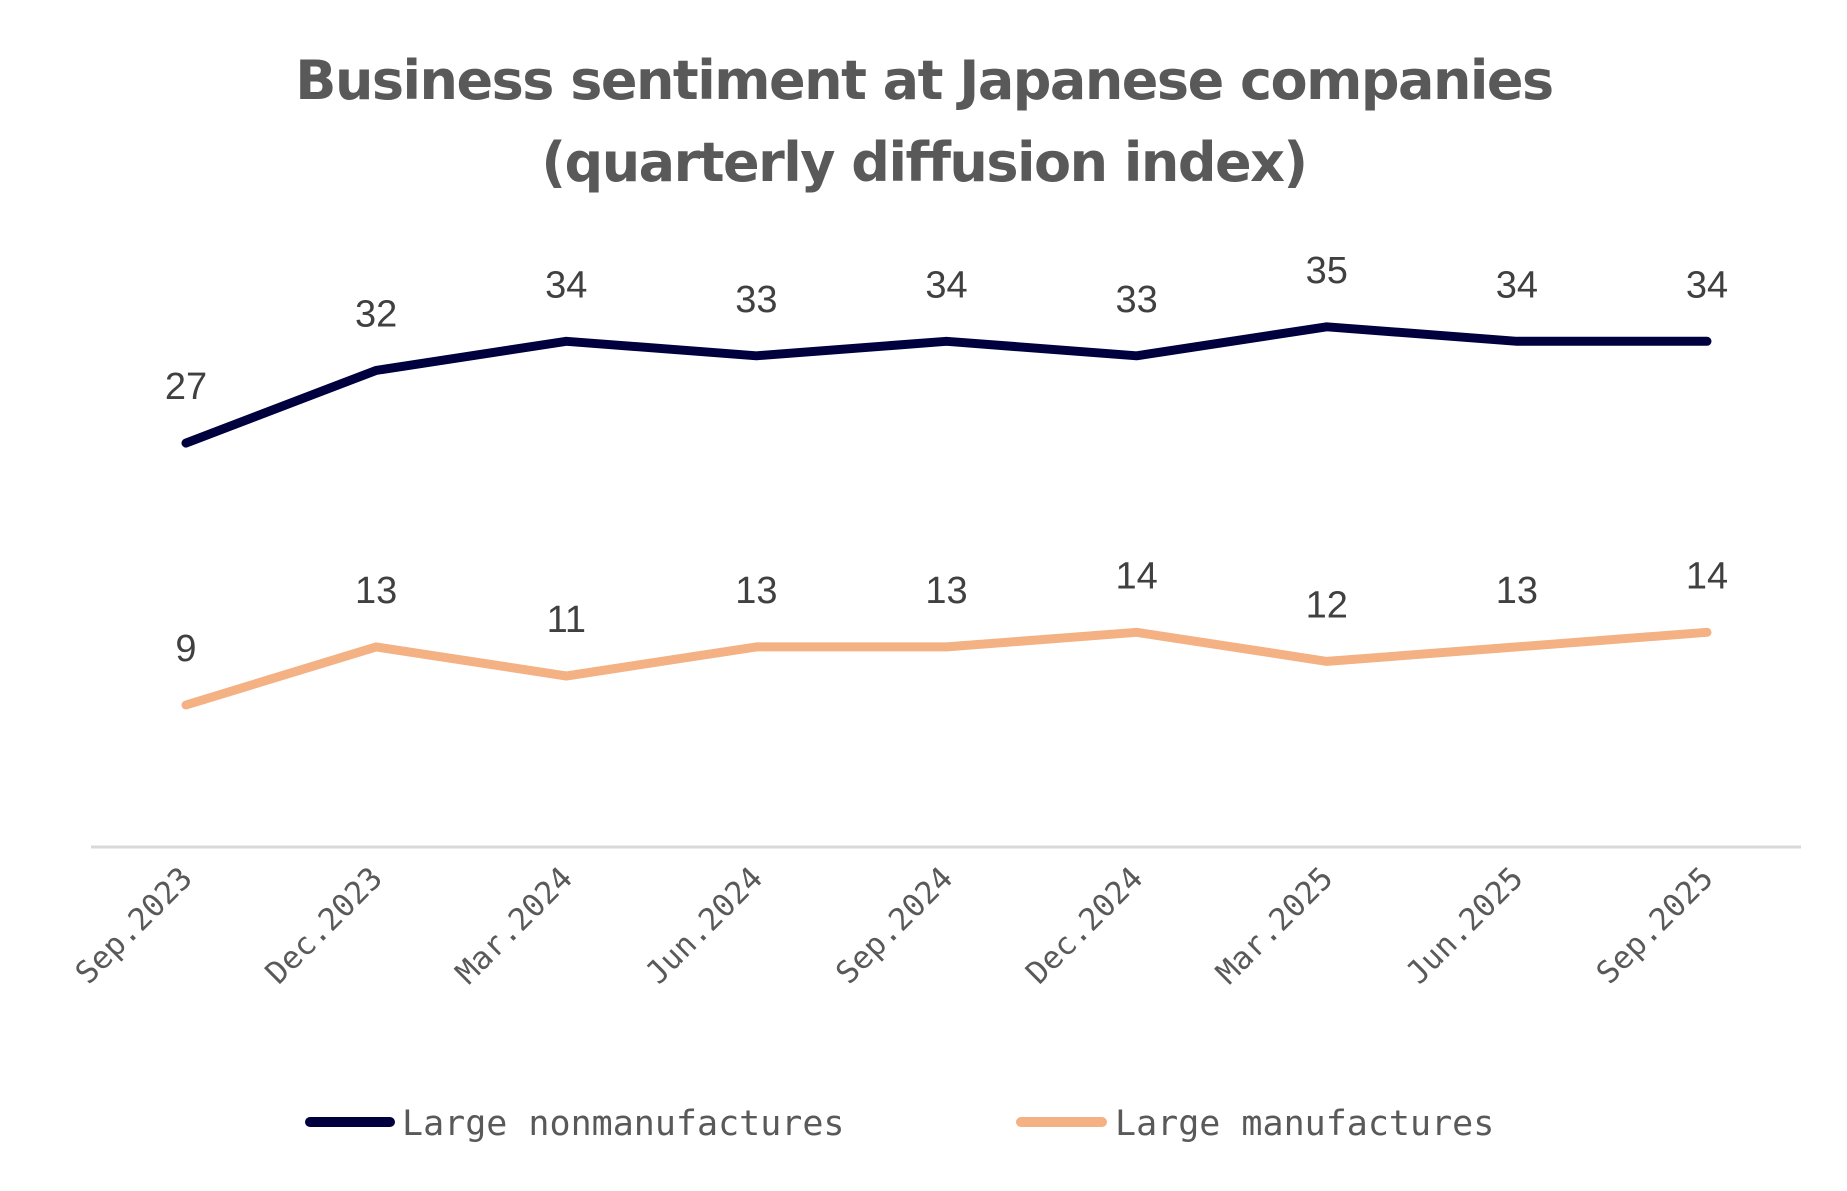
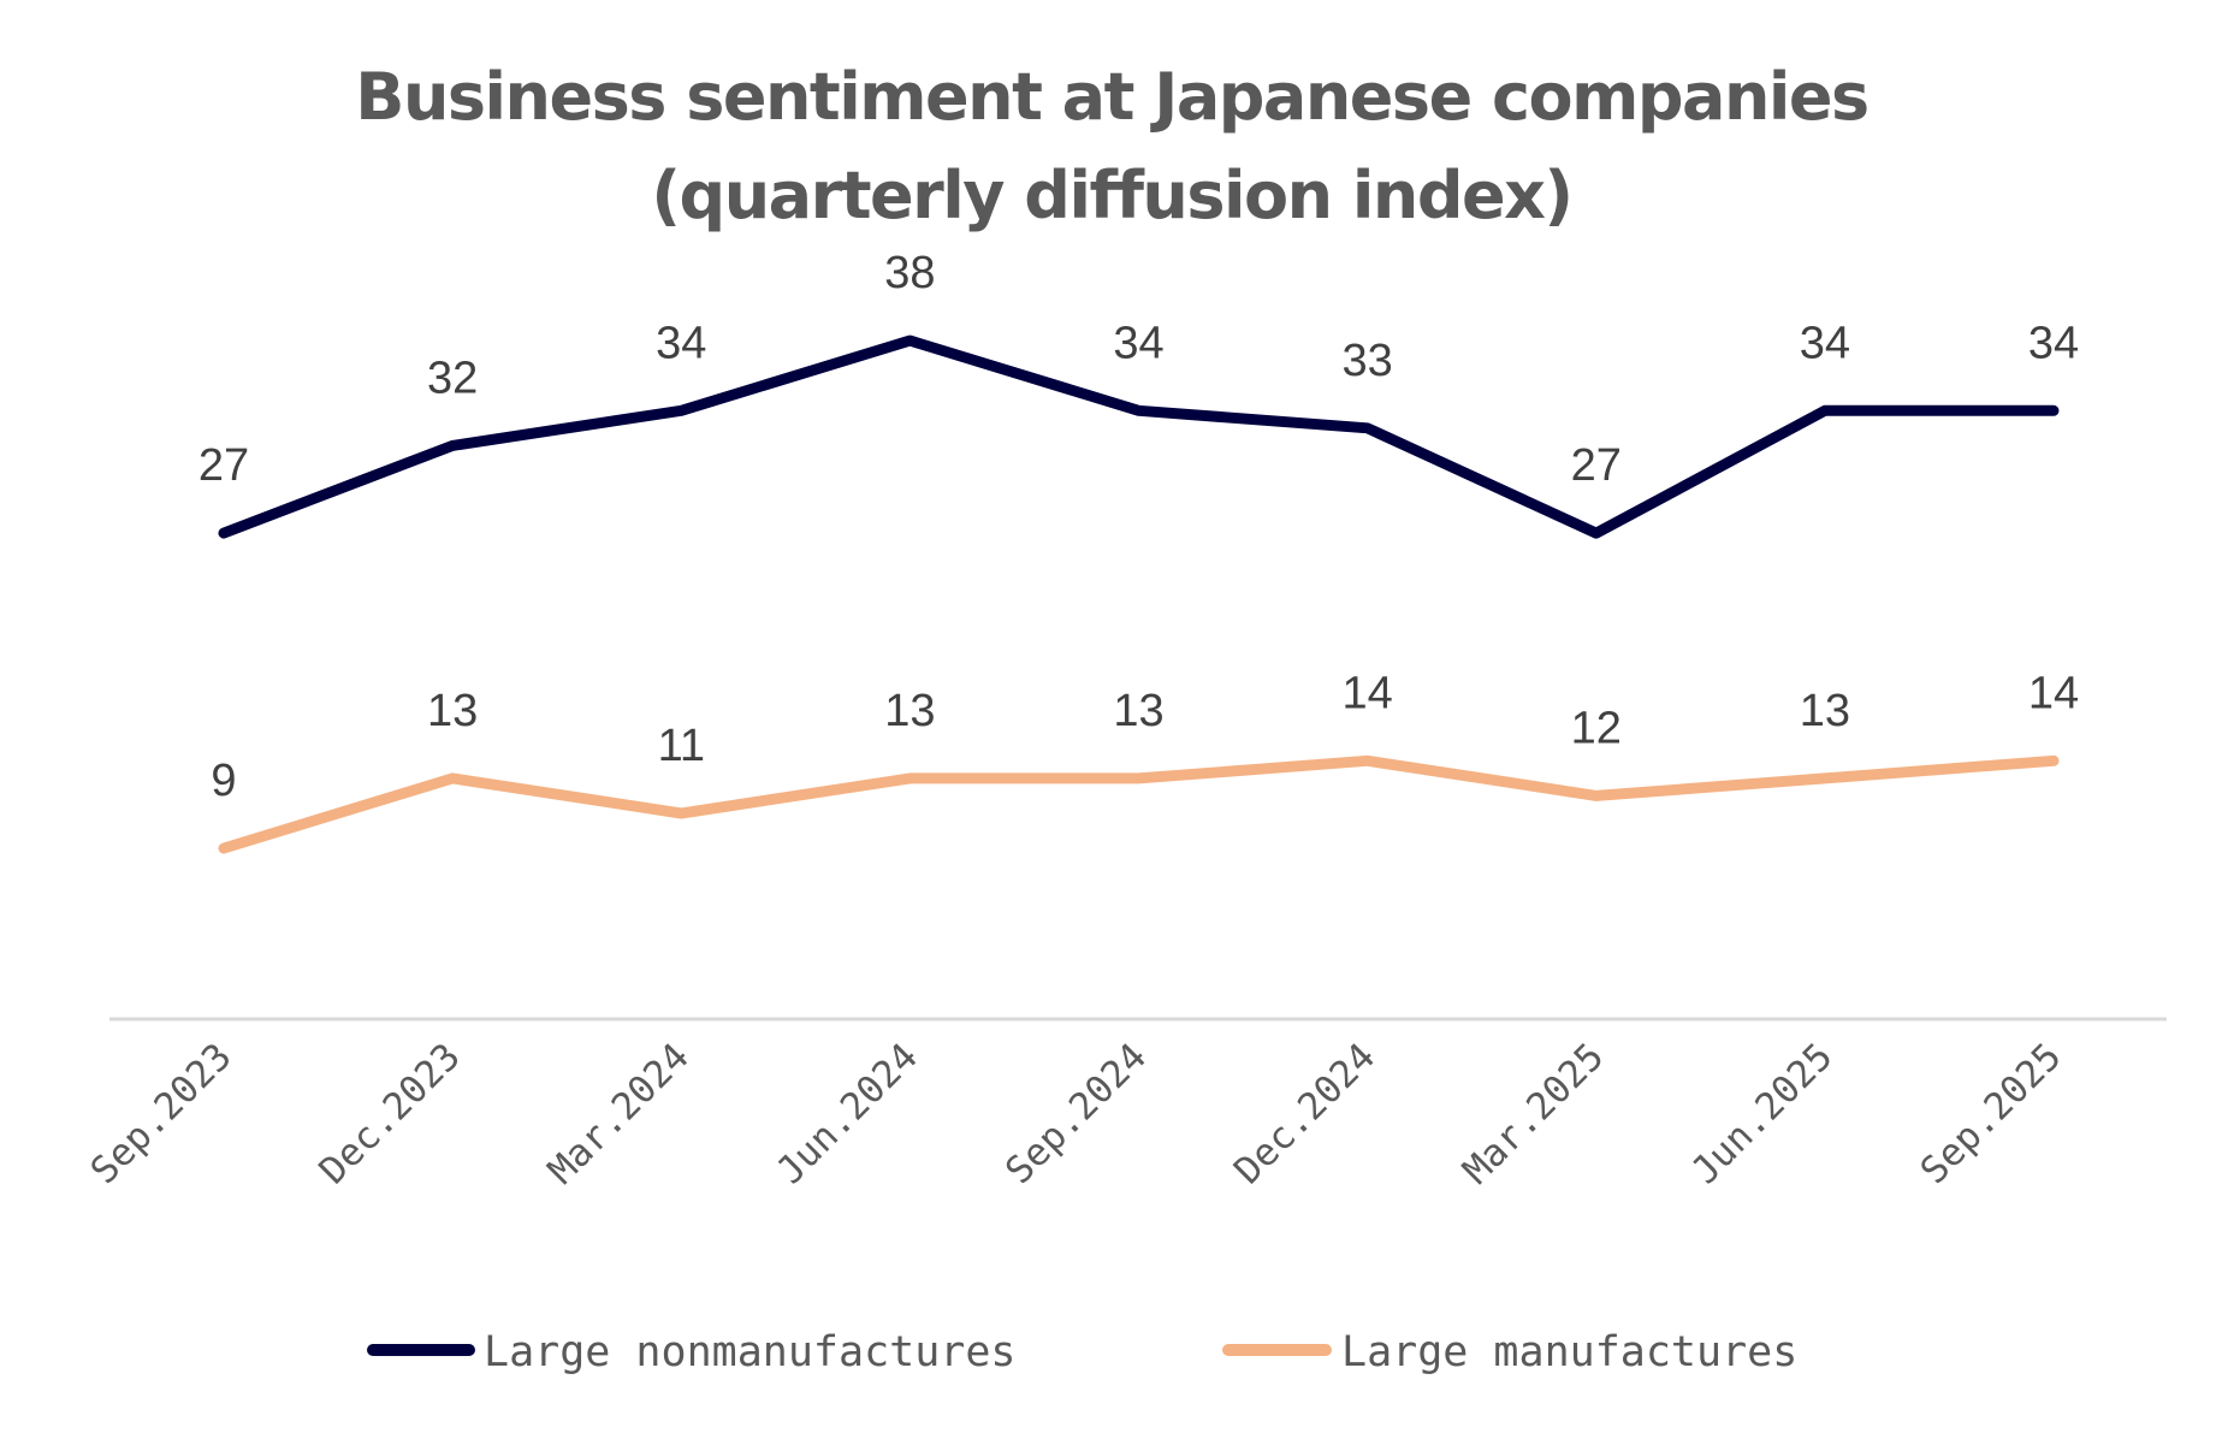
Large nonmanufactures/Jun.2024: 33 -> 38
Large nonmanufactures/Mar.2025: 35 -> 27
